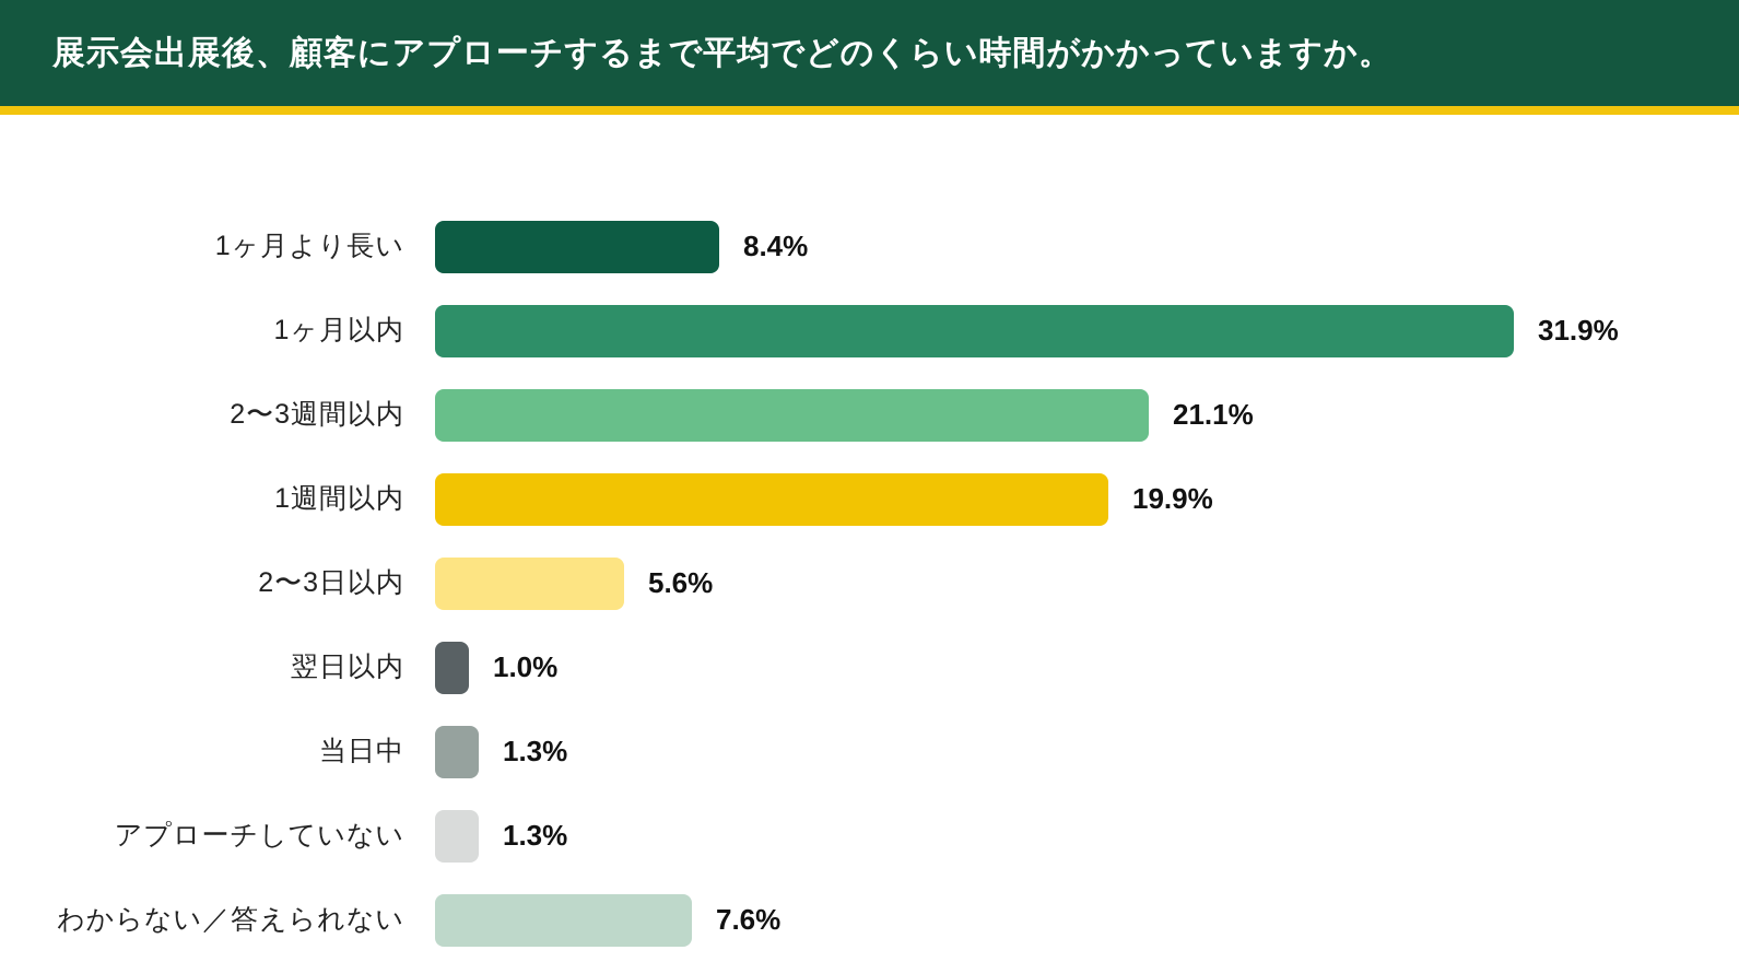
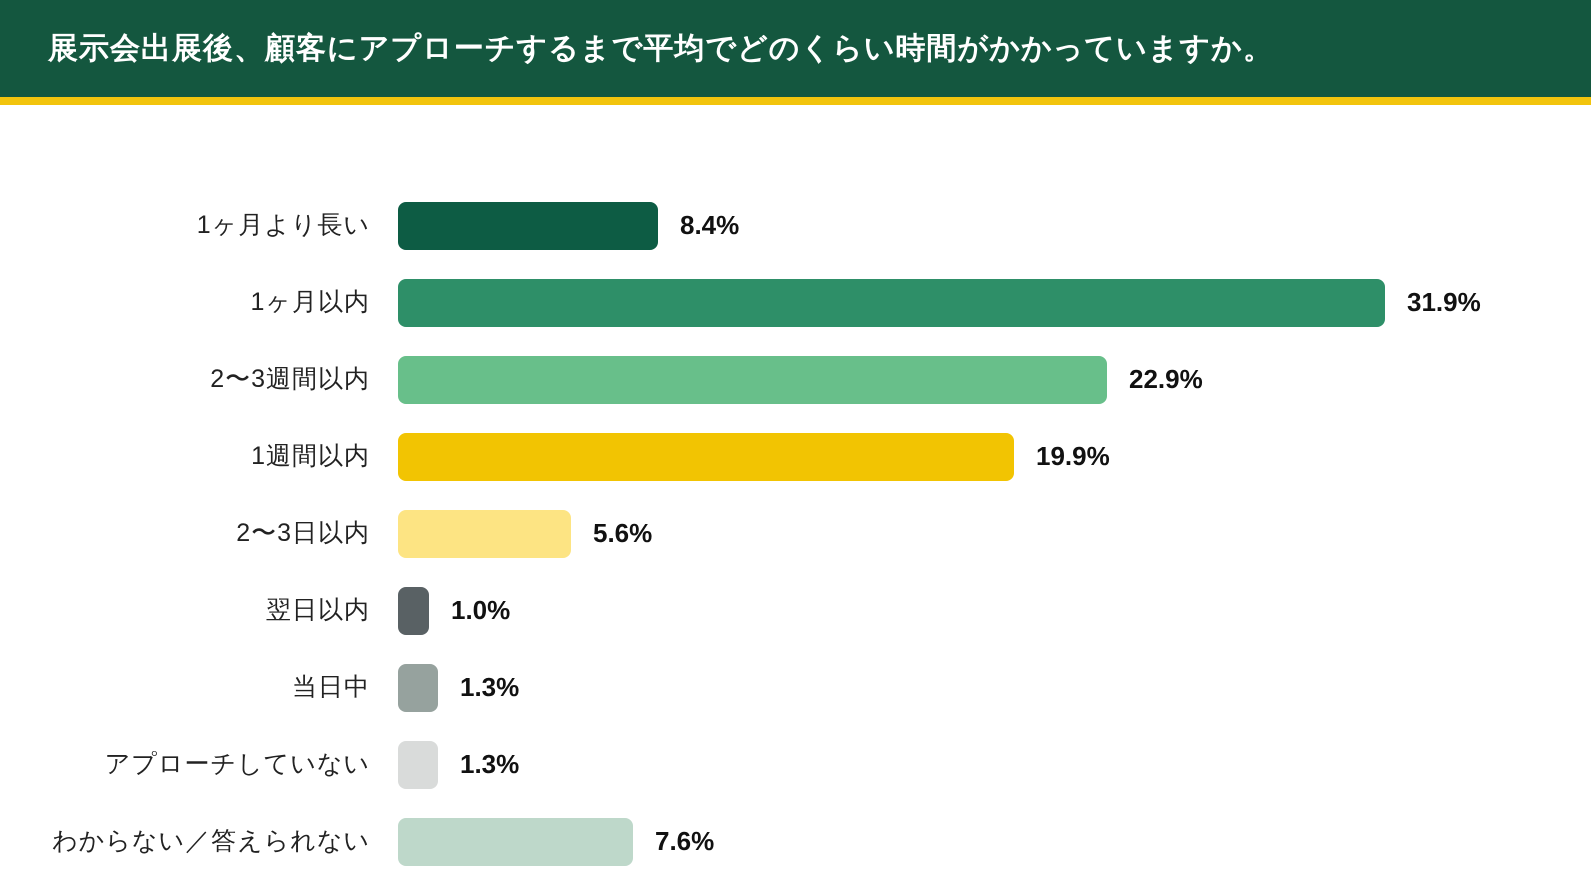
2〜3週間以内: 21.1% -> 22.9%
